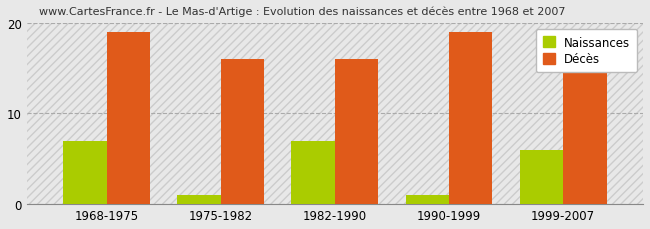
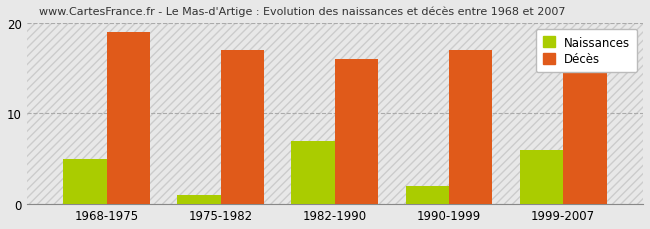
Naissances/1968-1975: 7 -> 5
Décès/1975-1982: 16 -> 17
Naissances/1990-1999: 1 -> 2
Décès/1990-1999: 19 -> 17
